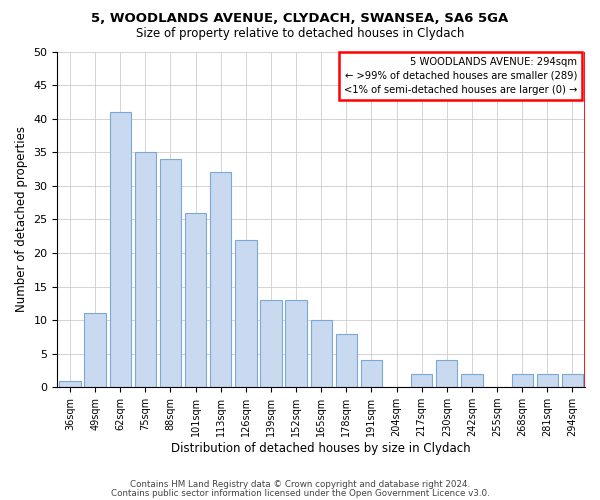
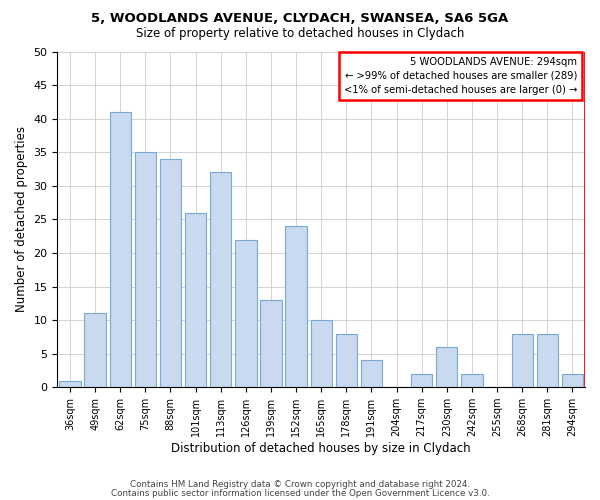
152sqm: 13 -> 24
230sqm: 4 -> 6
268sqm: 2 -> 8
281sqm: 2 -> 8
